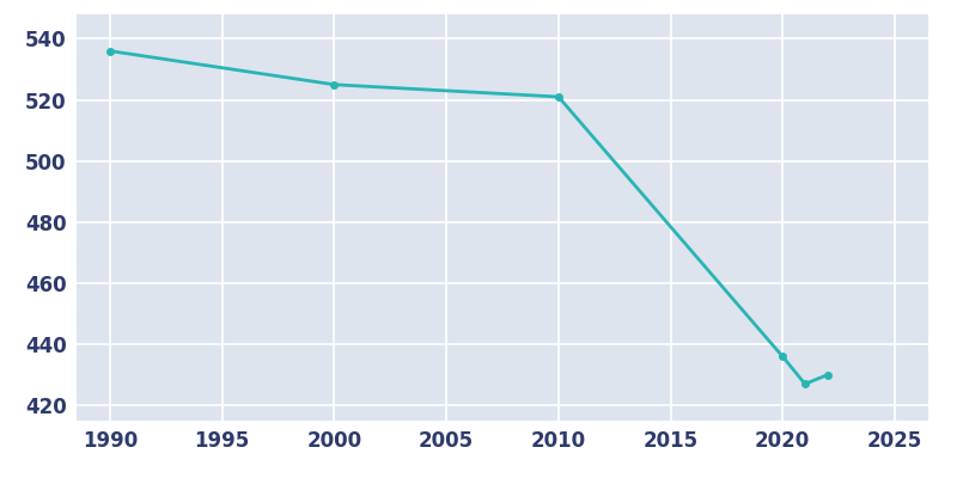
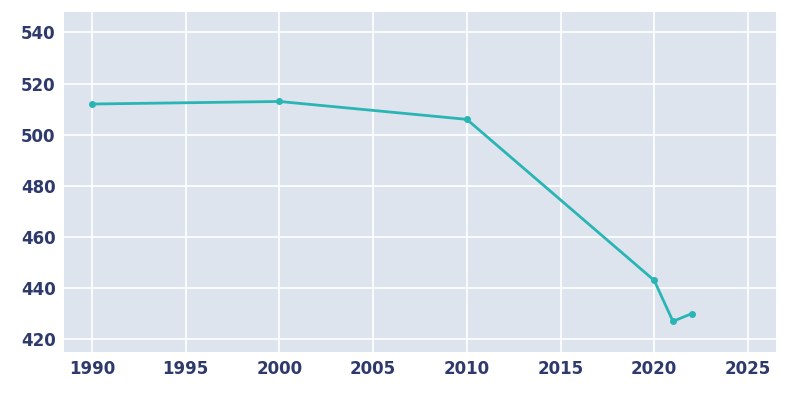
1990: 536 -> 512
2000: 525 -> 513
2010: 521 -> 506
2020: 436 -> 443
